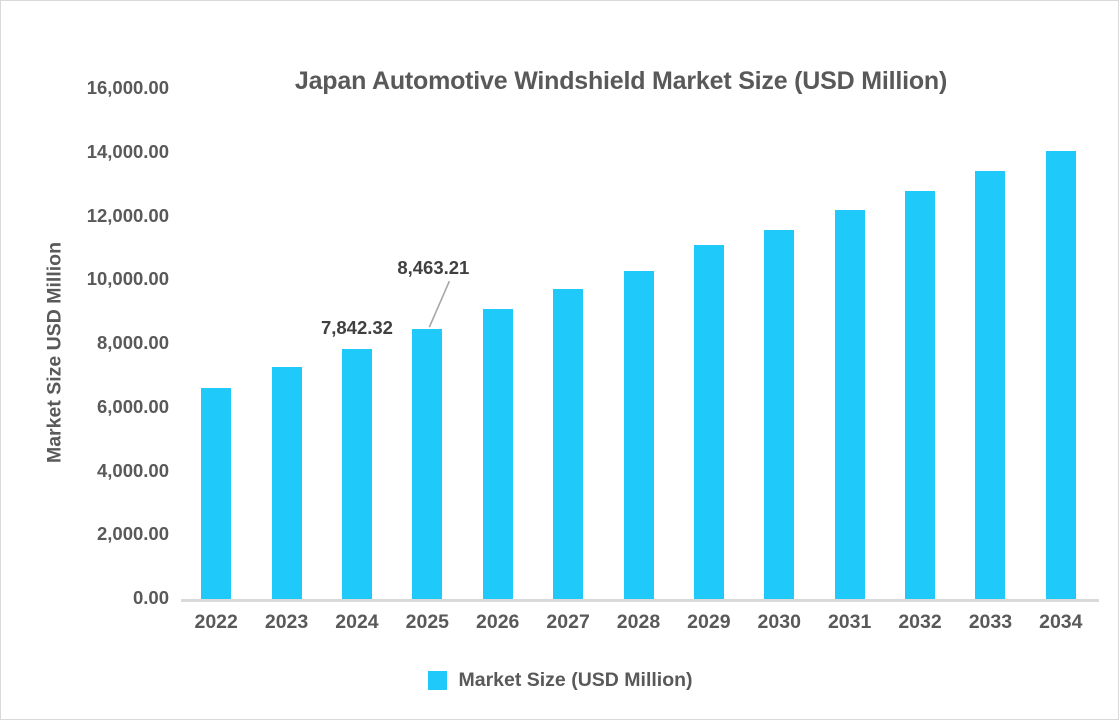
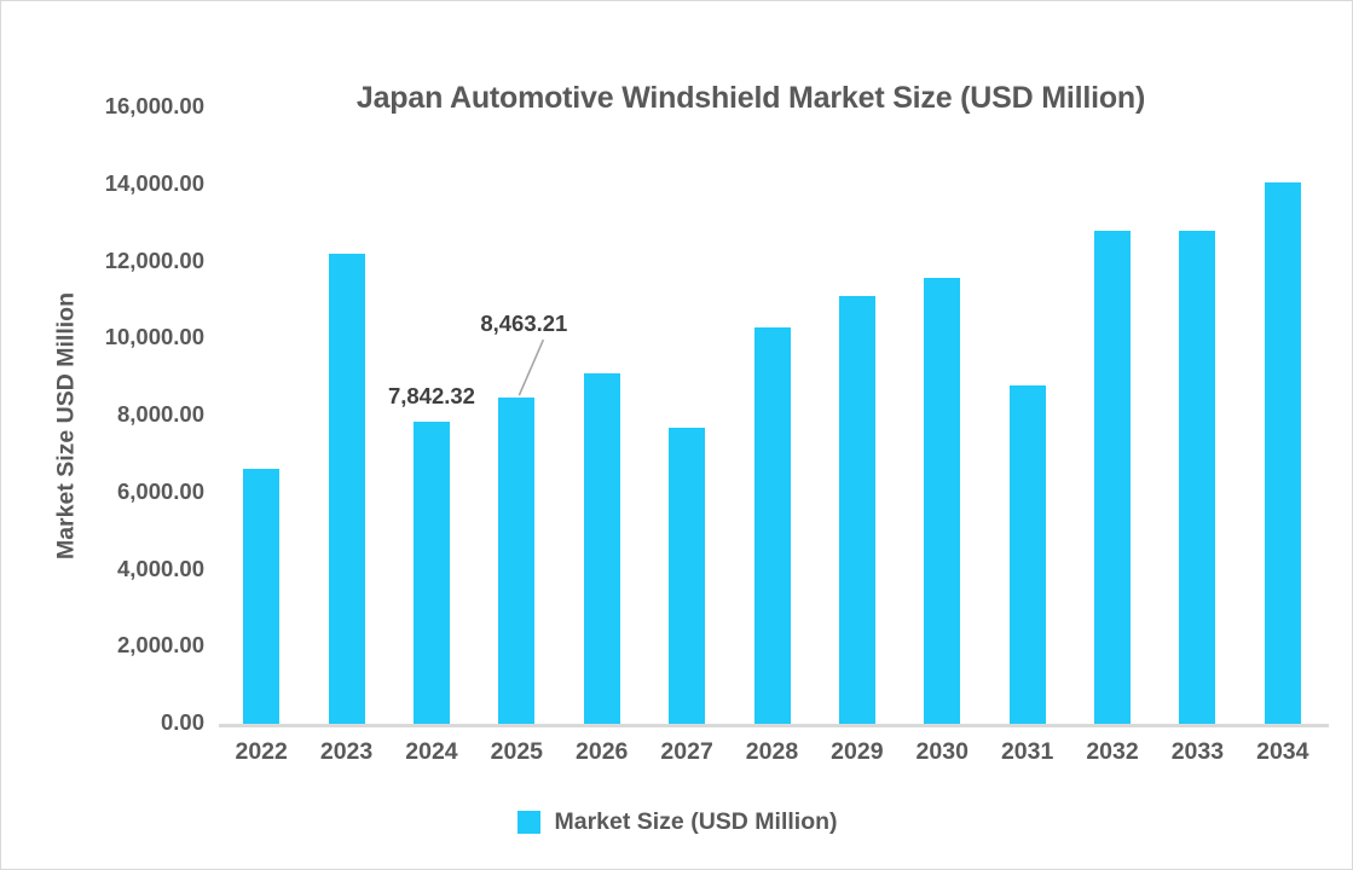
2023: 7300 -> 12200
2027: 9700 -> 7700
2031: 12200 -> 8800
2033: 13400 -> 12800
